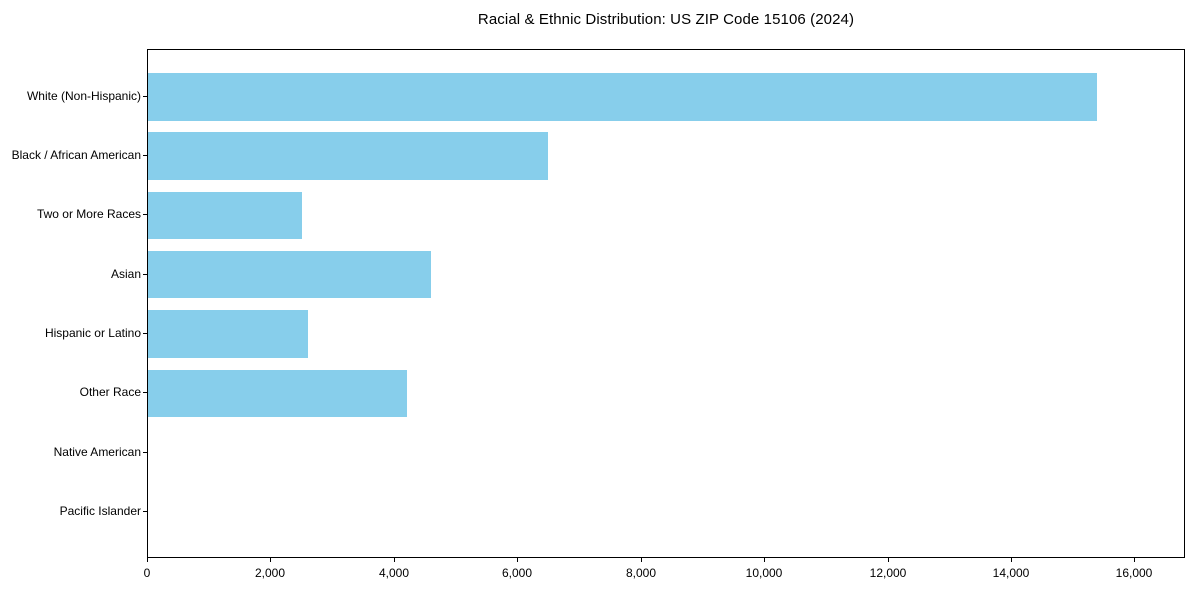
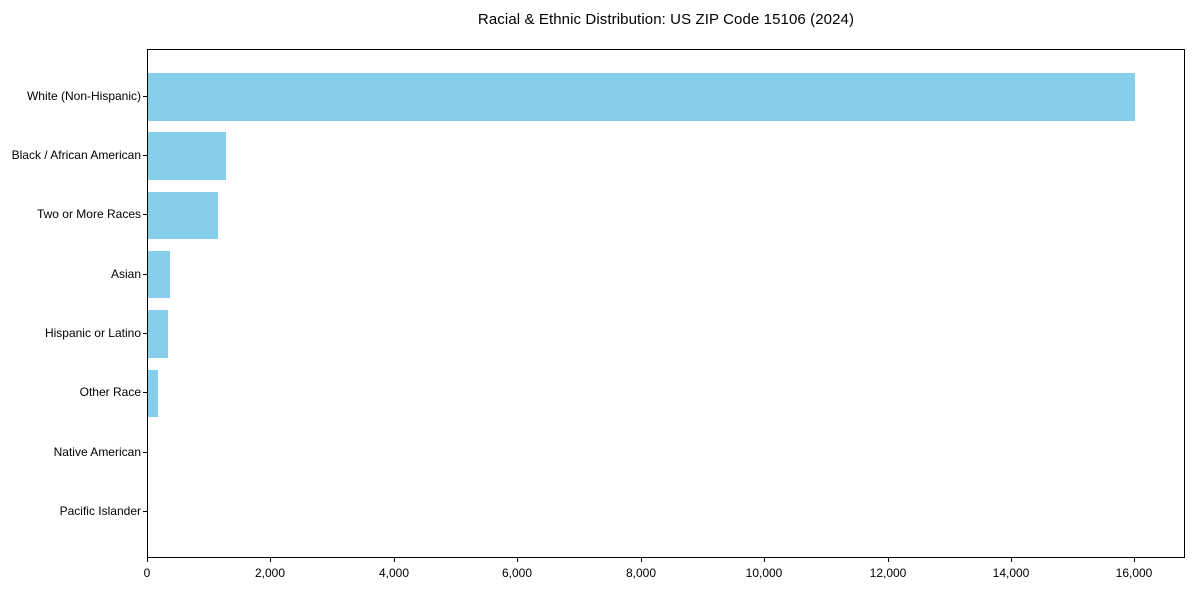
White (Non-Hispanic): 15400 -> 16000
Black / African American: 6500 -> 1300
Two or More Races: 2500 -> 1100
Asian: 4600 -> 400
Hispanic or Latino: 2600 -> 300
Other Race: 4200 -> 200
